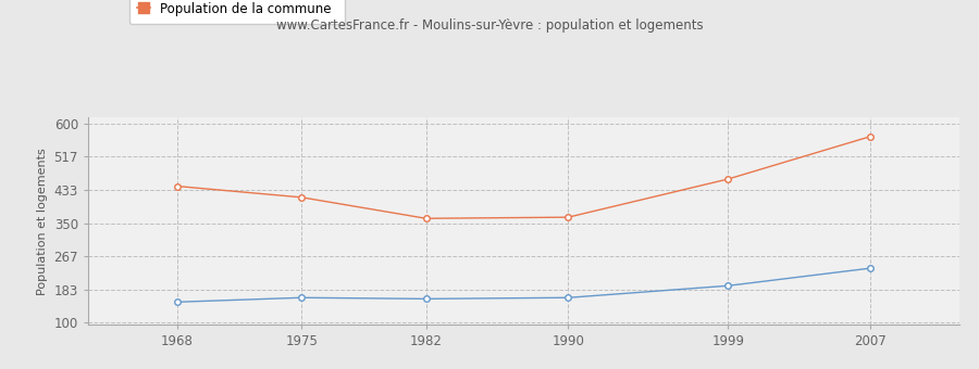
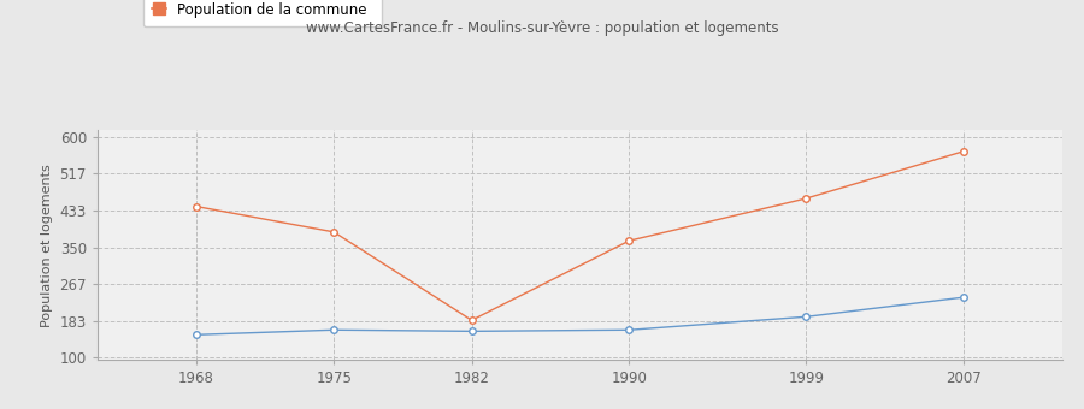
Population de la commune/1975: 415 -> 385
Population de la commune/1982: 362 -> 185
